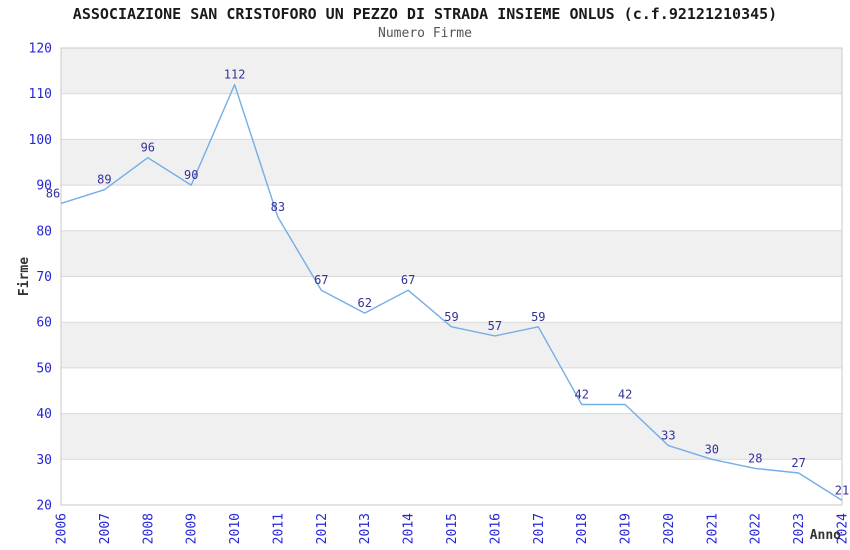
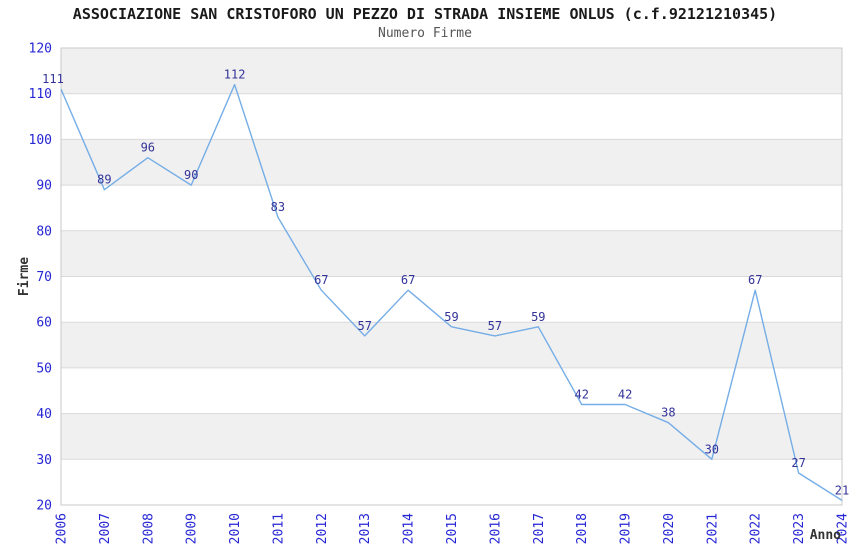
2006: 86 -> 111
2013: 62 -> 57
2020: 33 -> 38
2022: 28 -> 67
